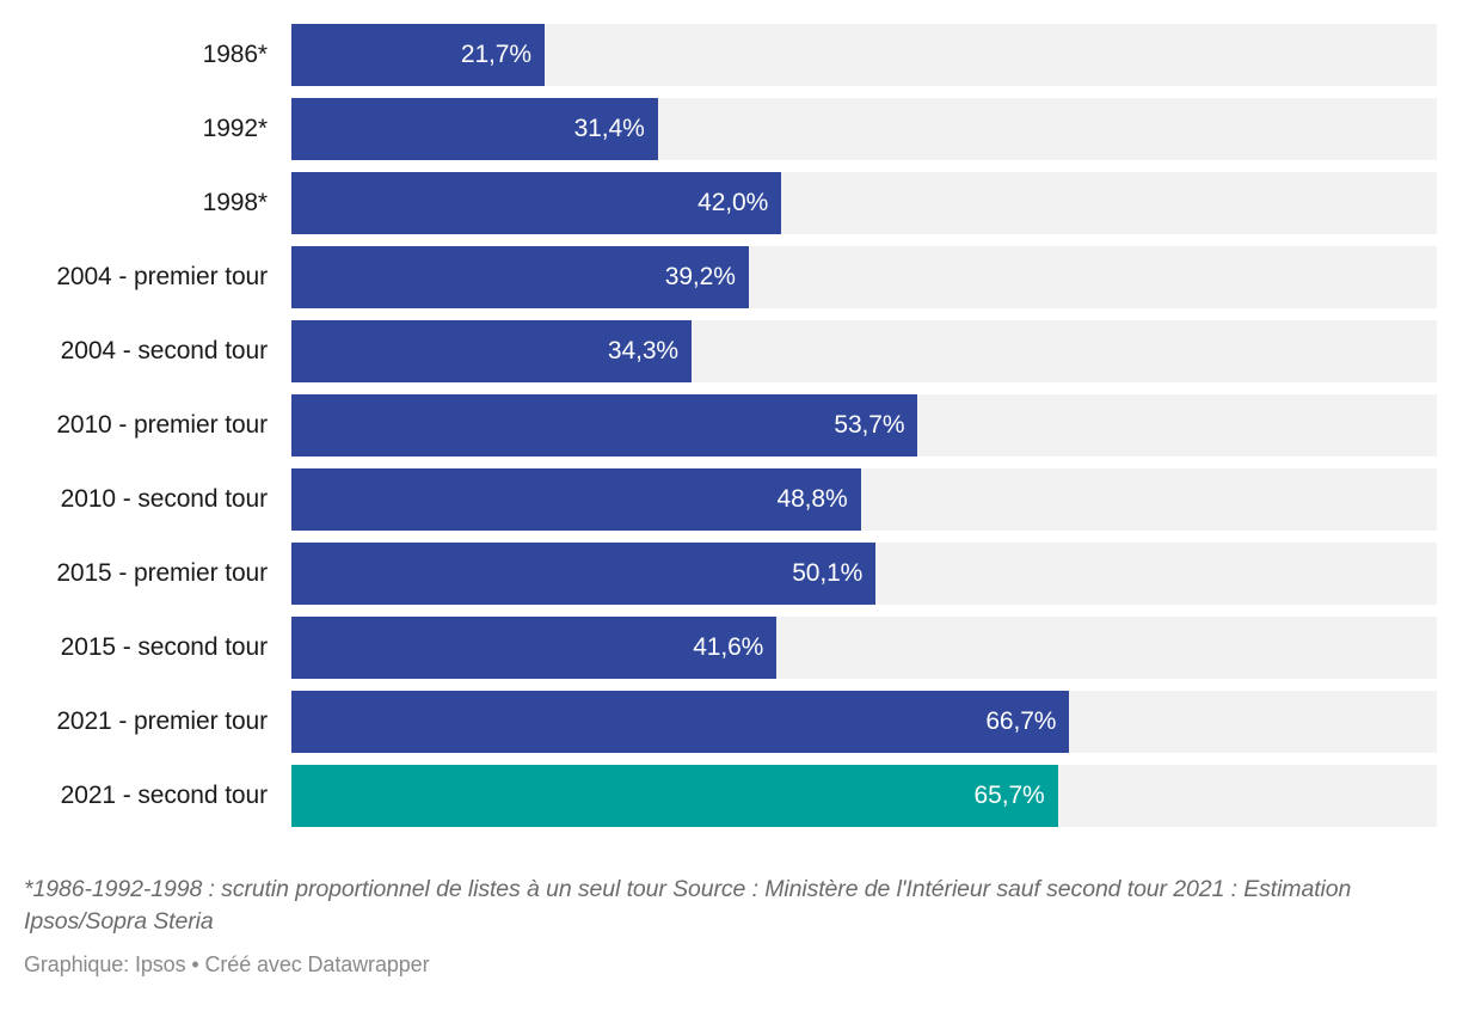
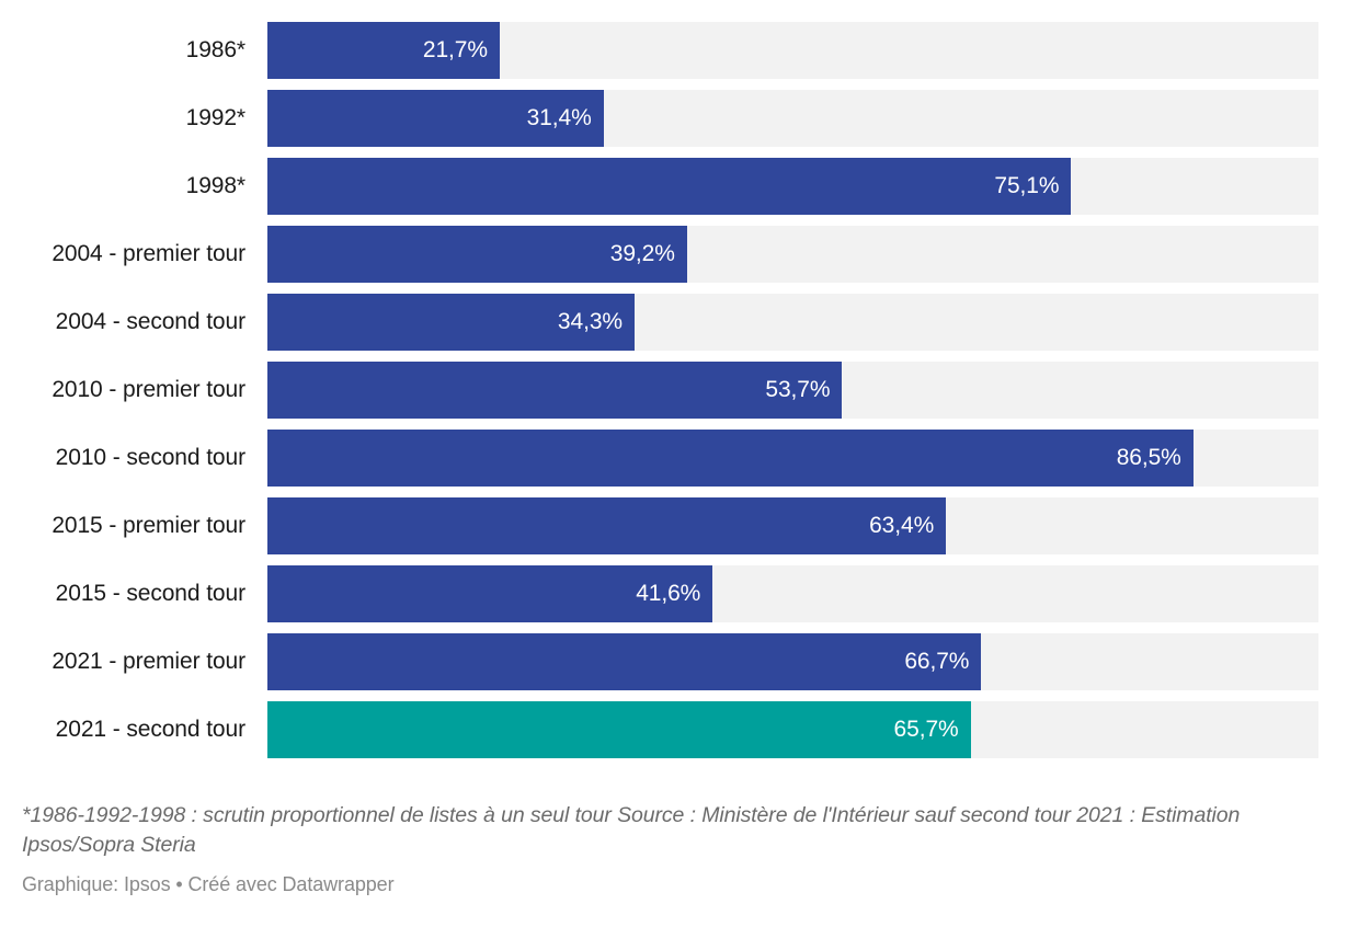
1998*: 42,0% -> 75,1%
2010 - second tour: 48,8% -> 86,5%
2015 - premier tour: 50,1% -> 63,4%
